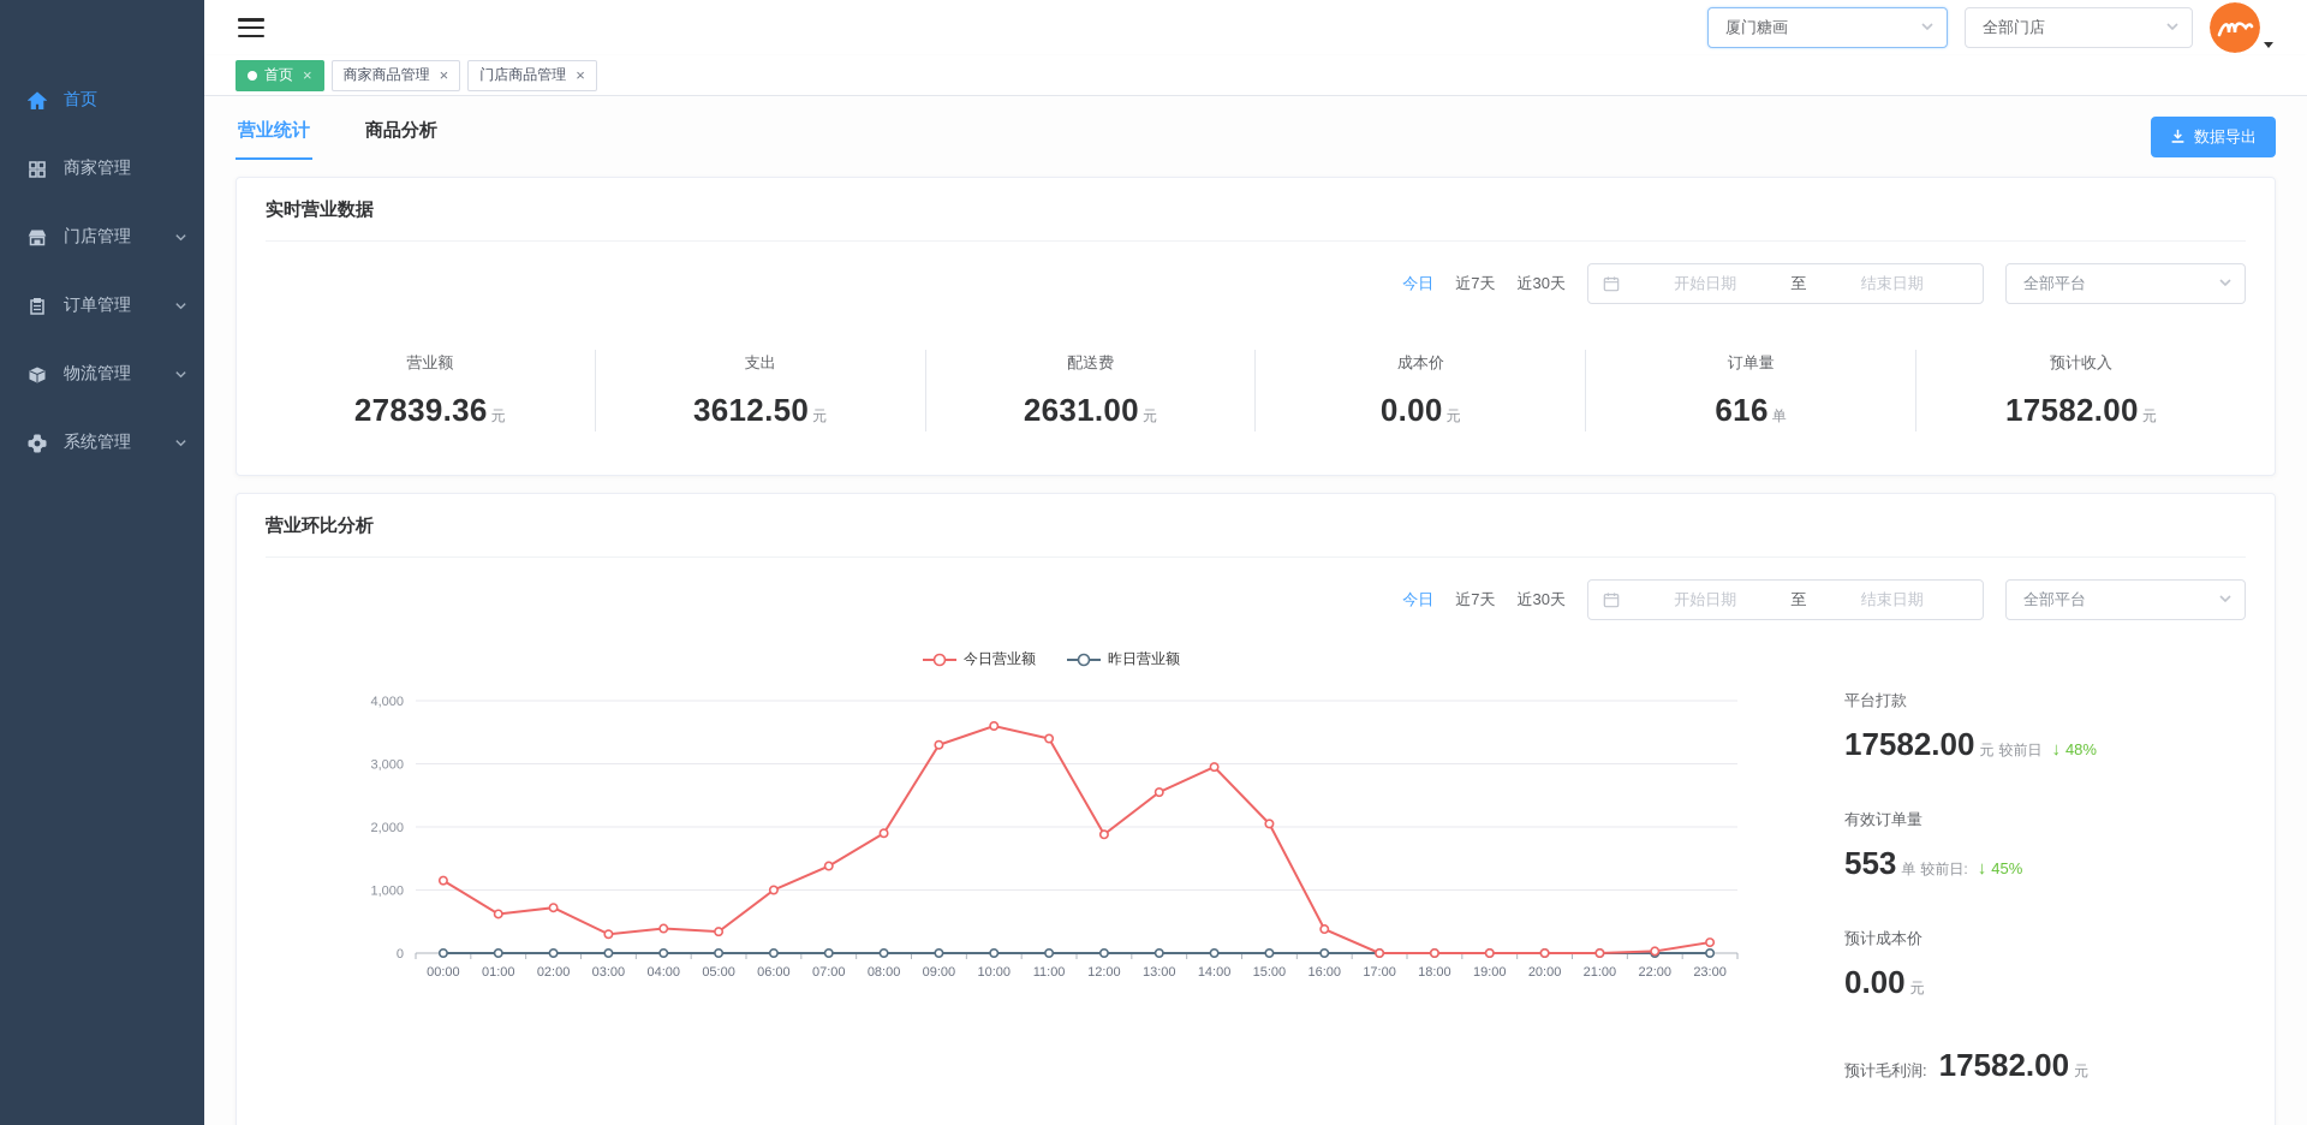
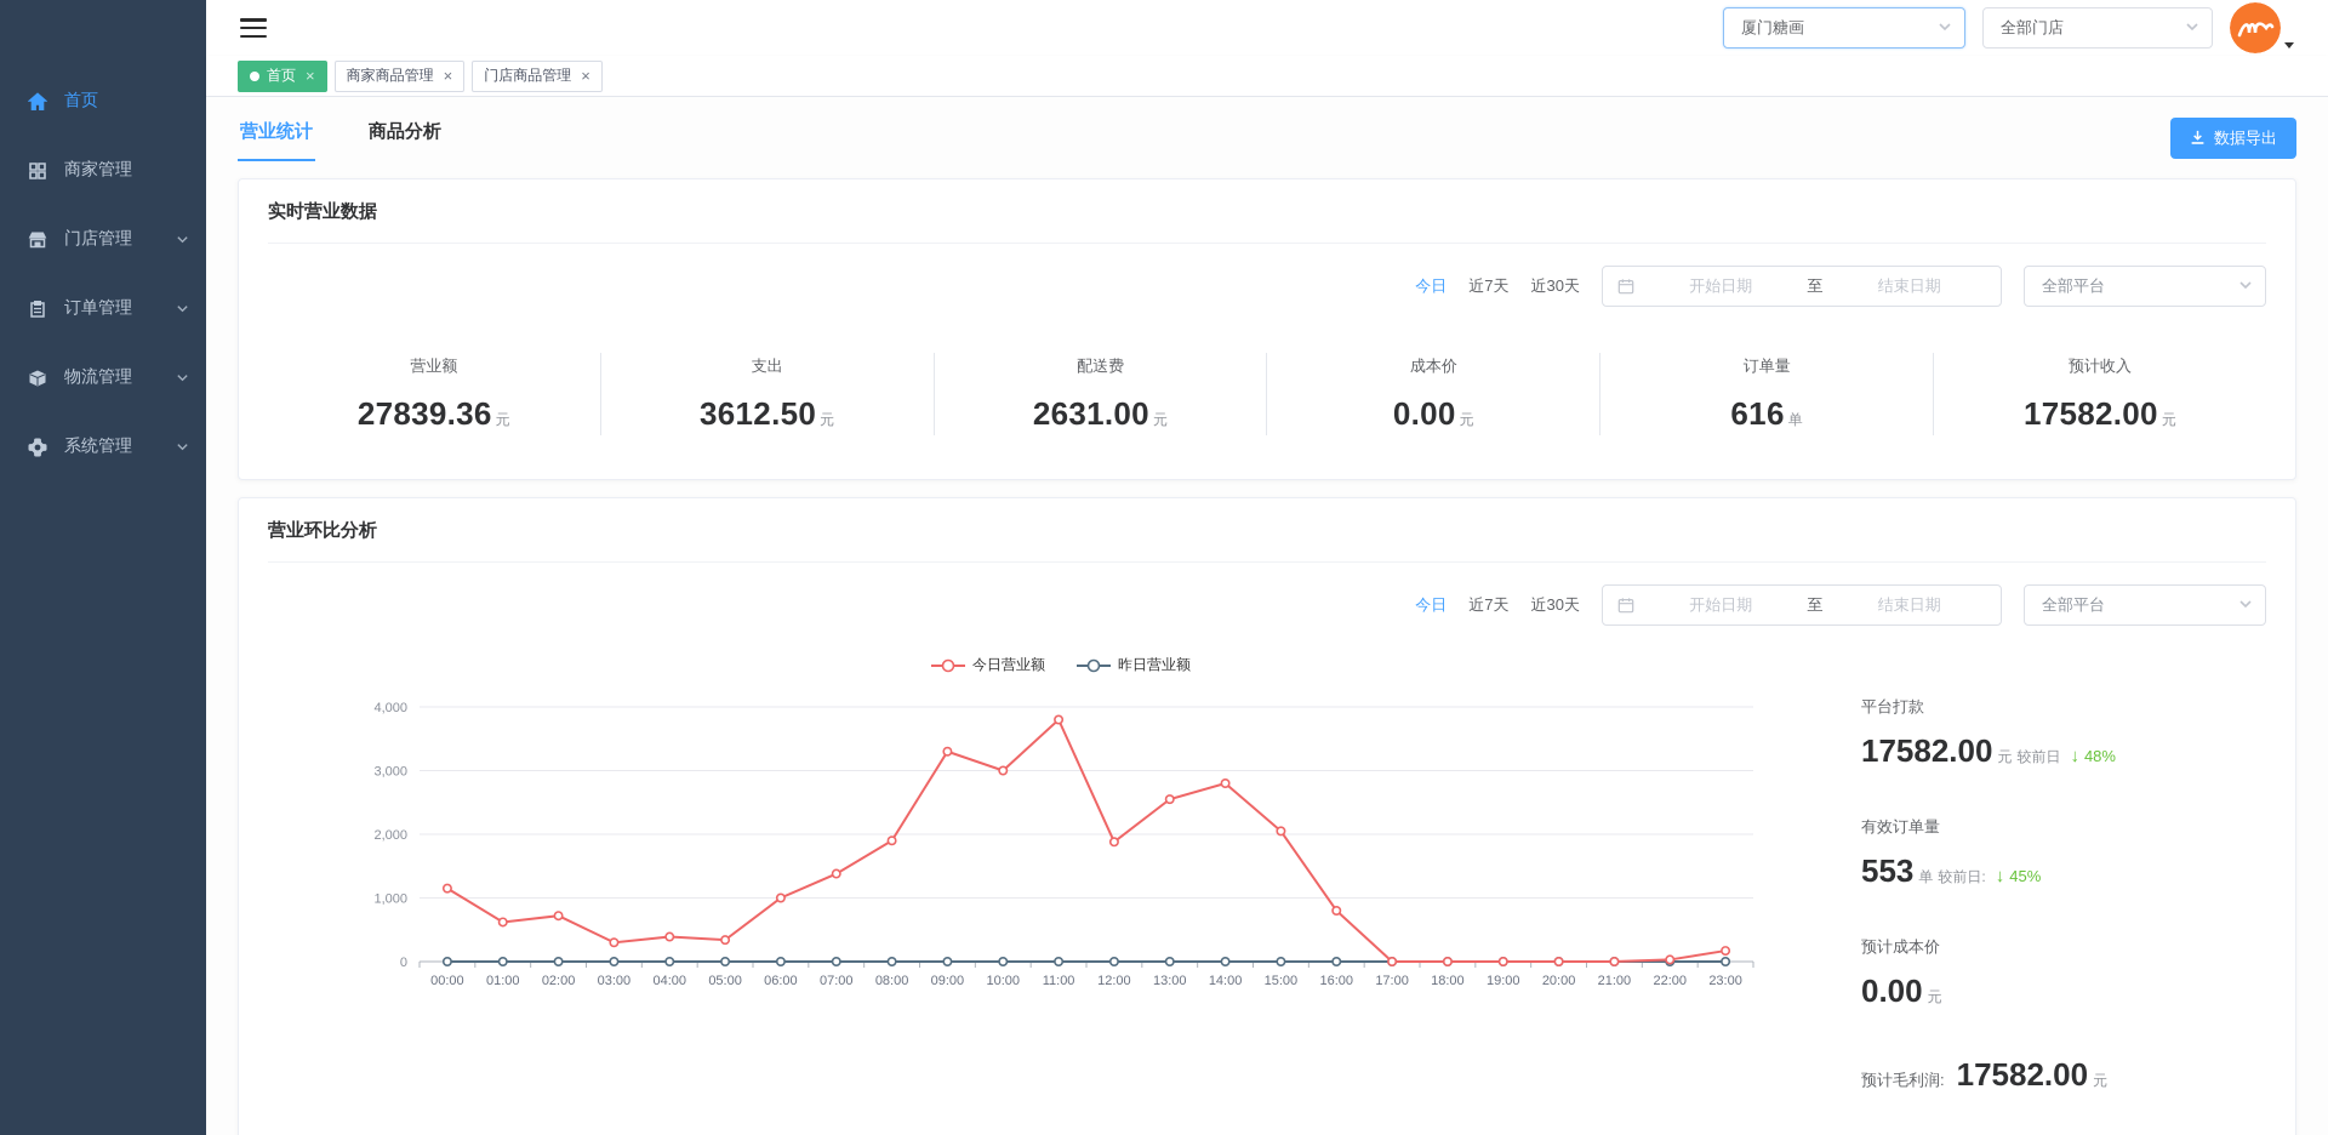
今日营业额/10:00: 3600 -> 3000
今日营业额/11:00: 3400 -> 3800
今日营业额/14:00: 3000 -> 2800
今日营业额/16:00: 400 -> 800
